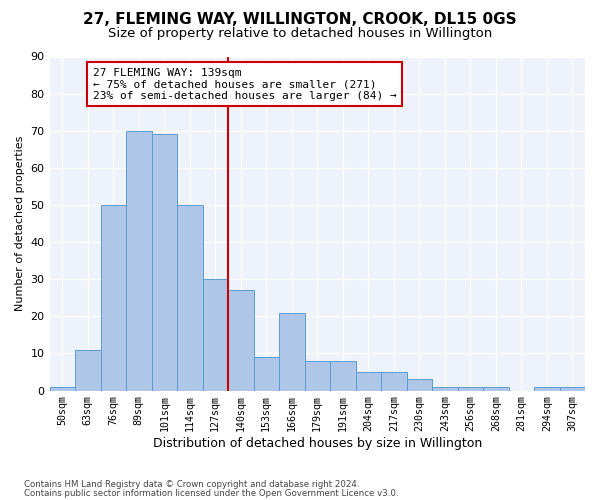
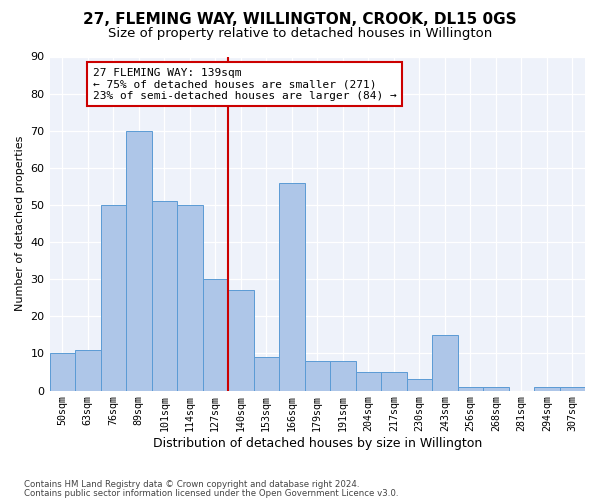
50sqm: 1 -> 10
101sqm: 69 -> 51
166sqm: 21 -> 56
243sqm: 1 -> 15
